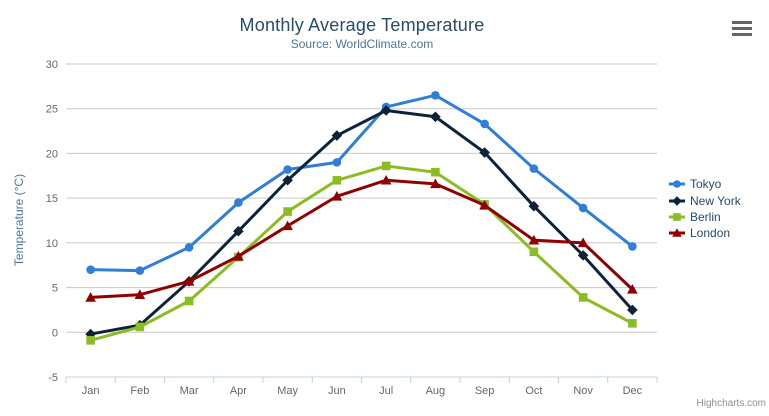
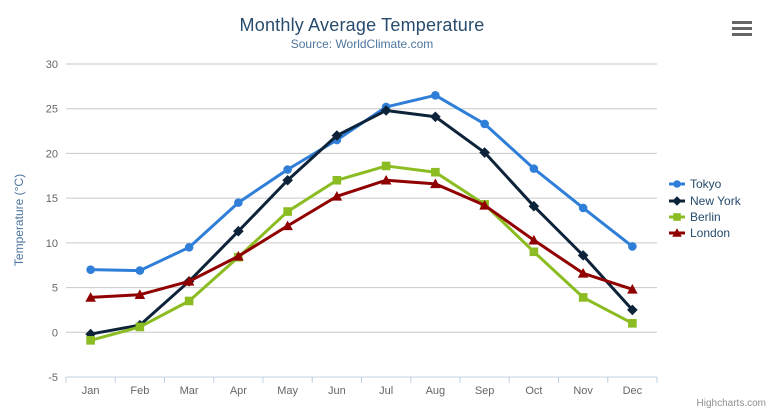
Tokyo/Jun: 19 -> 22
London/Nov: 10 -> 7
